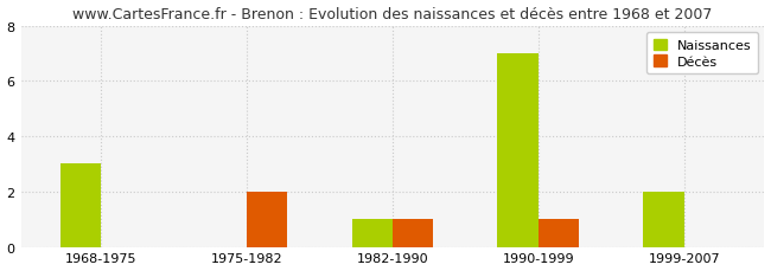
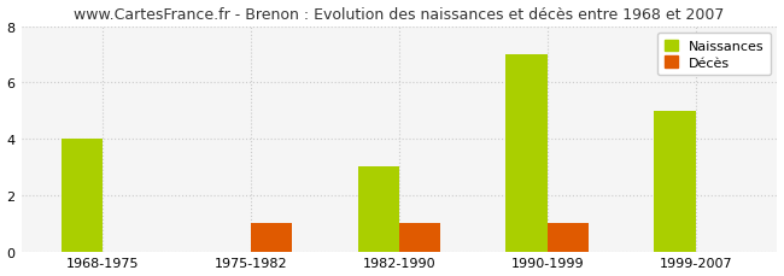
Naissances/1968-1975: 3 -> 4
Décès/1975-1982: 2 -> 1
Naissances/1982-1990: 1 -> 3
Naissances/1999-2007: 2 -> 5
